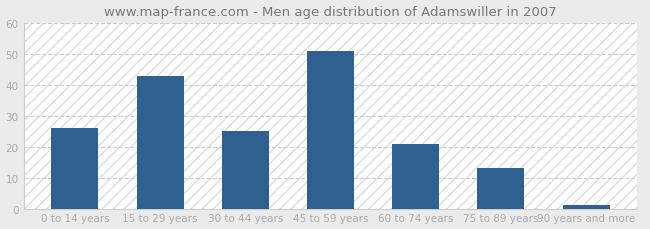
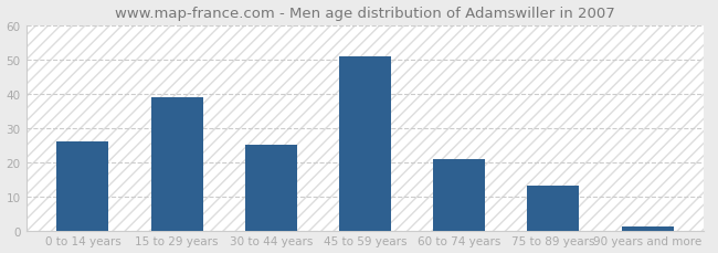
15 to 29 years: 43 -> 39
